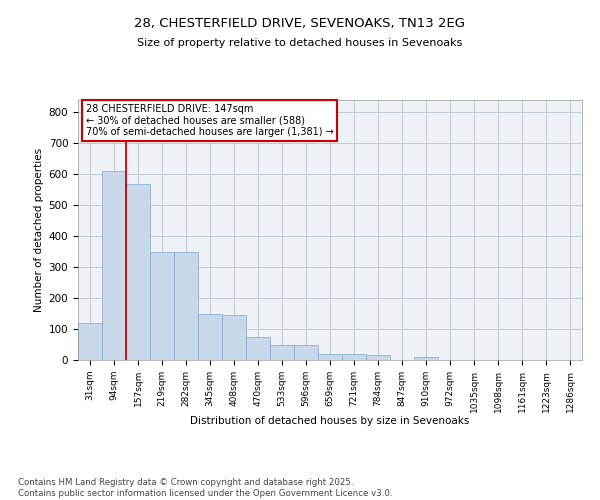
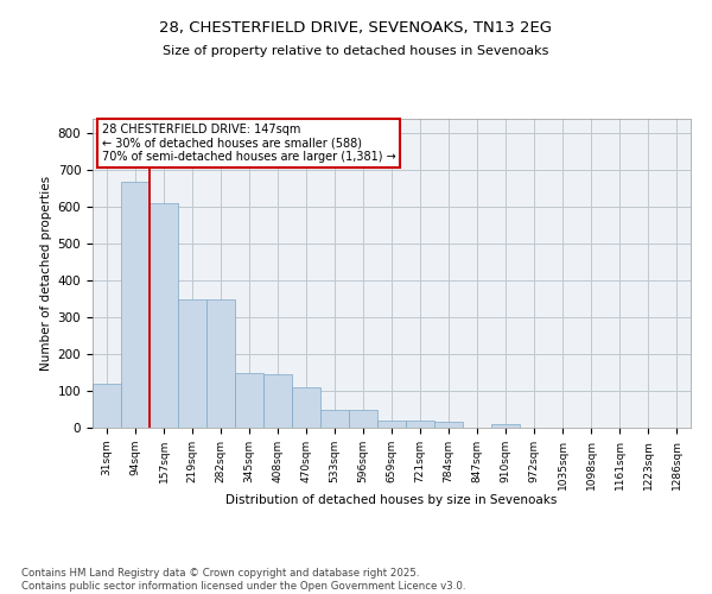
94sqm: 610 -> 670
157sqm: 570 -> 610
470sqm: 75 -> 110
